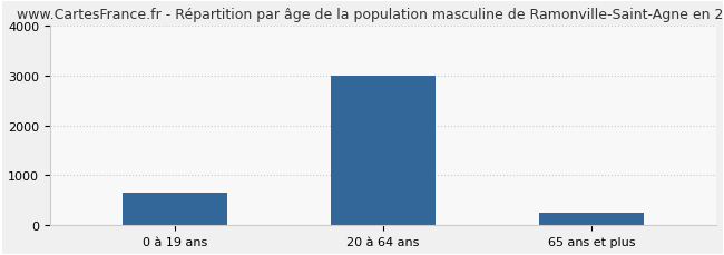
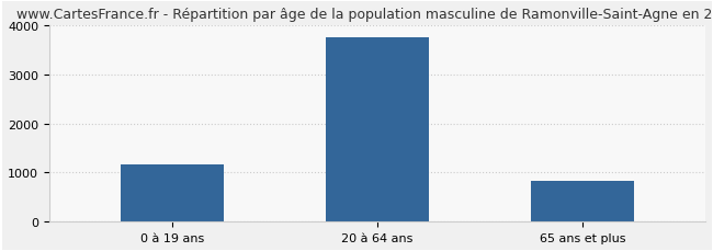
0 à 19 ans: 650 -> 1180
20 à 64 ans: 3000 -> 3750
65 ans et plus: 250 -> 820
